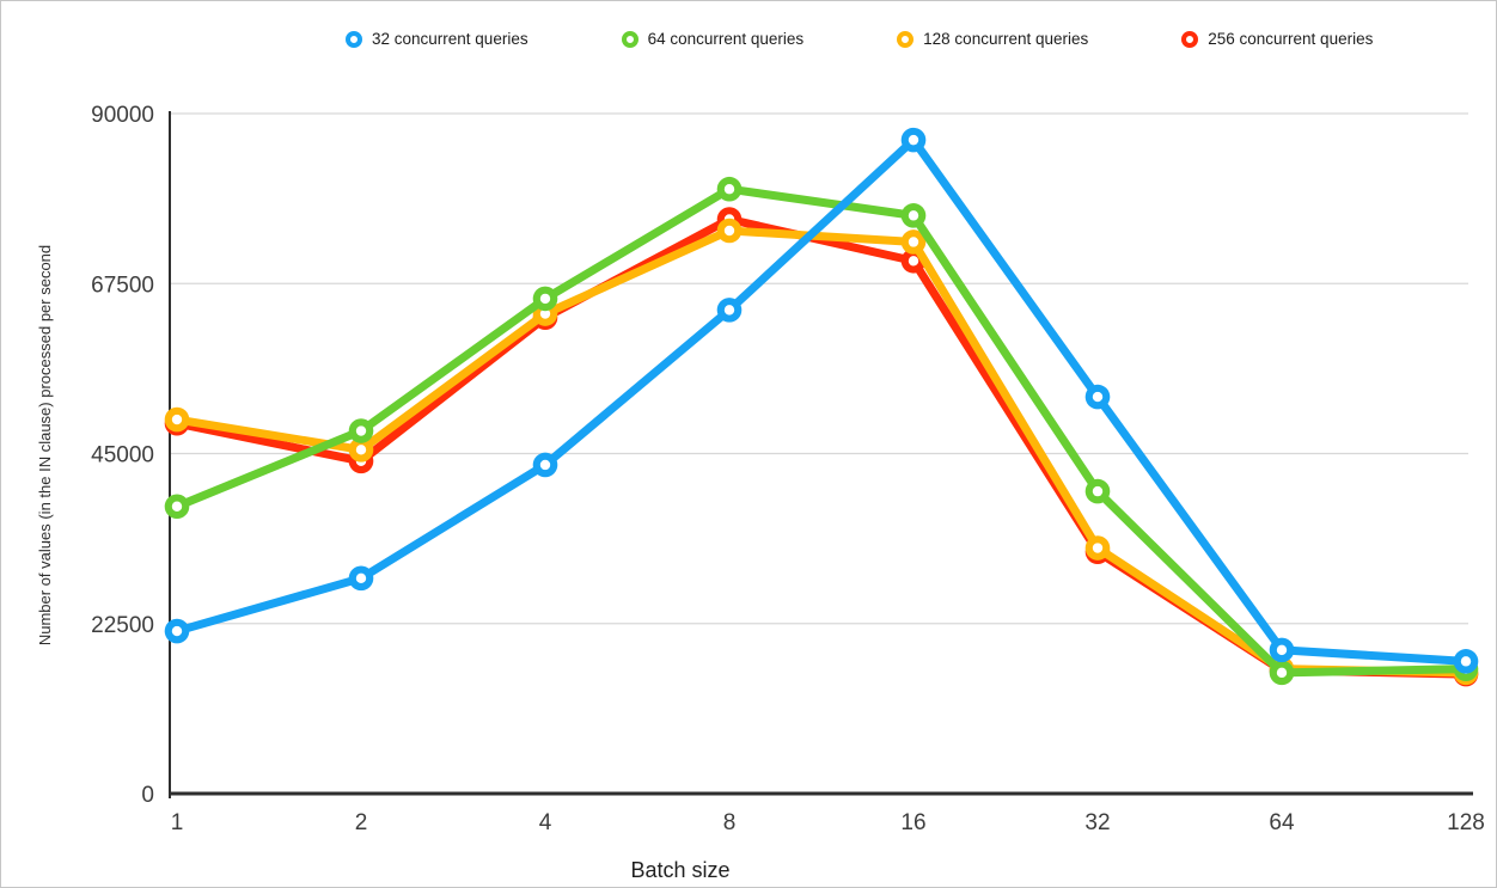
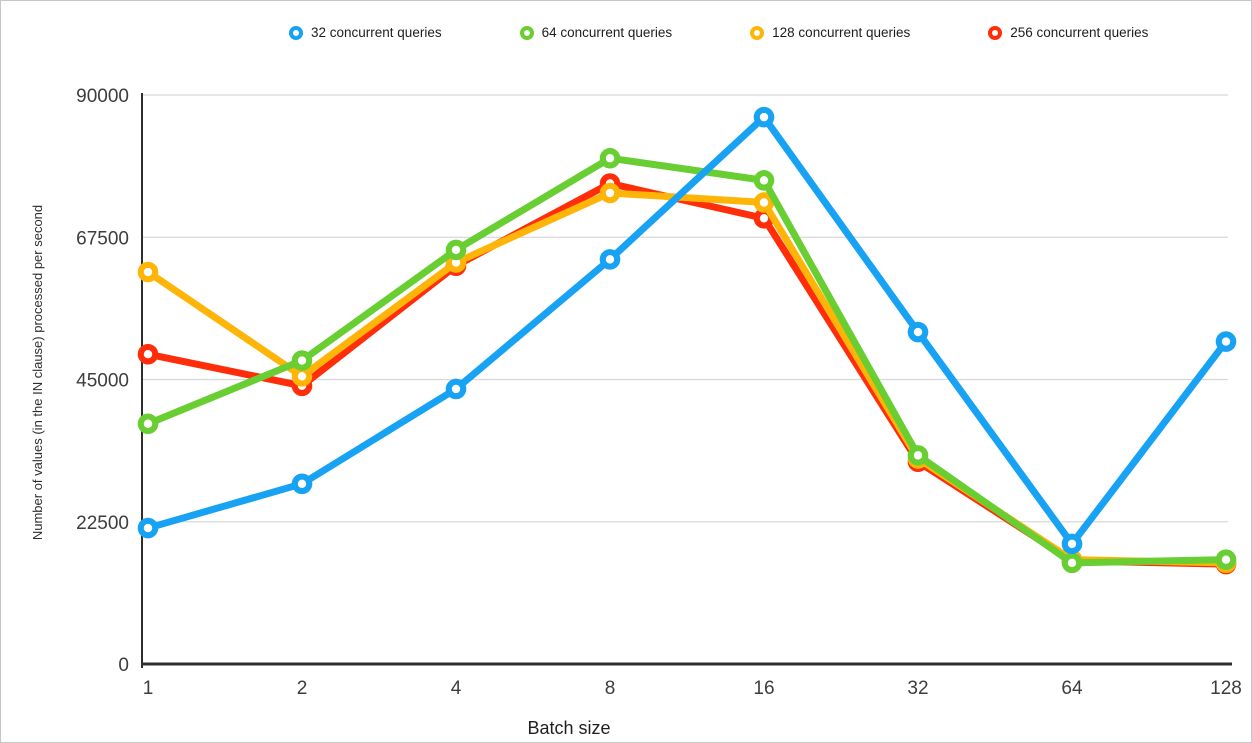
128 concurrent queries/1: 50000 -> 62000
64 concurrent queries/32: 40000 -> 33000
32 concurrent queries/128: 18000 -> 51000
